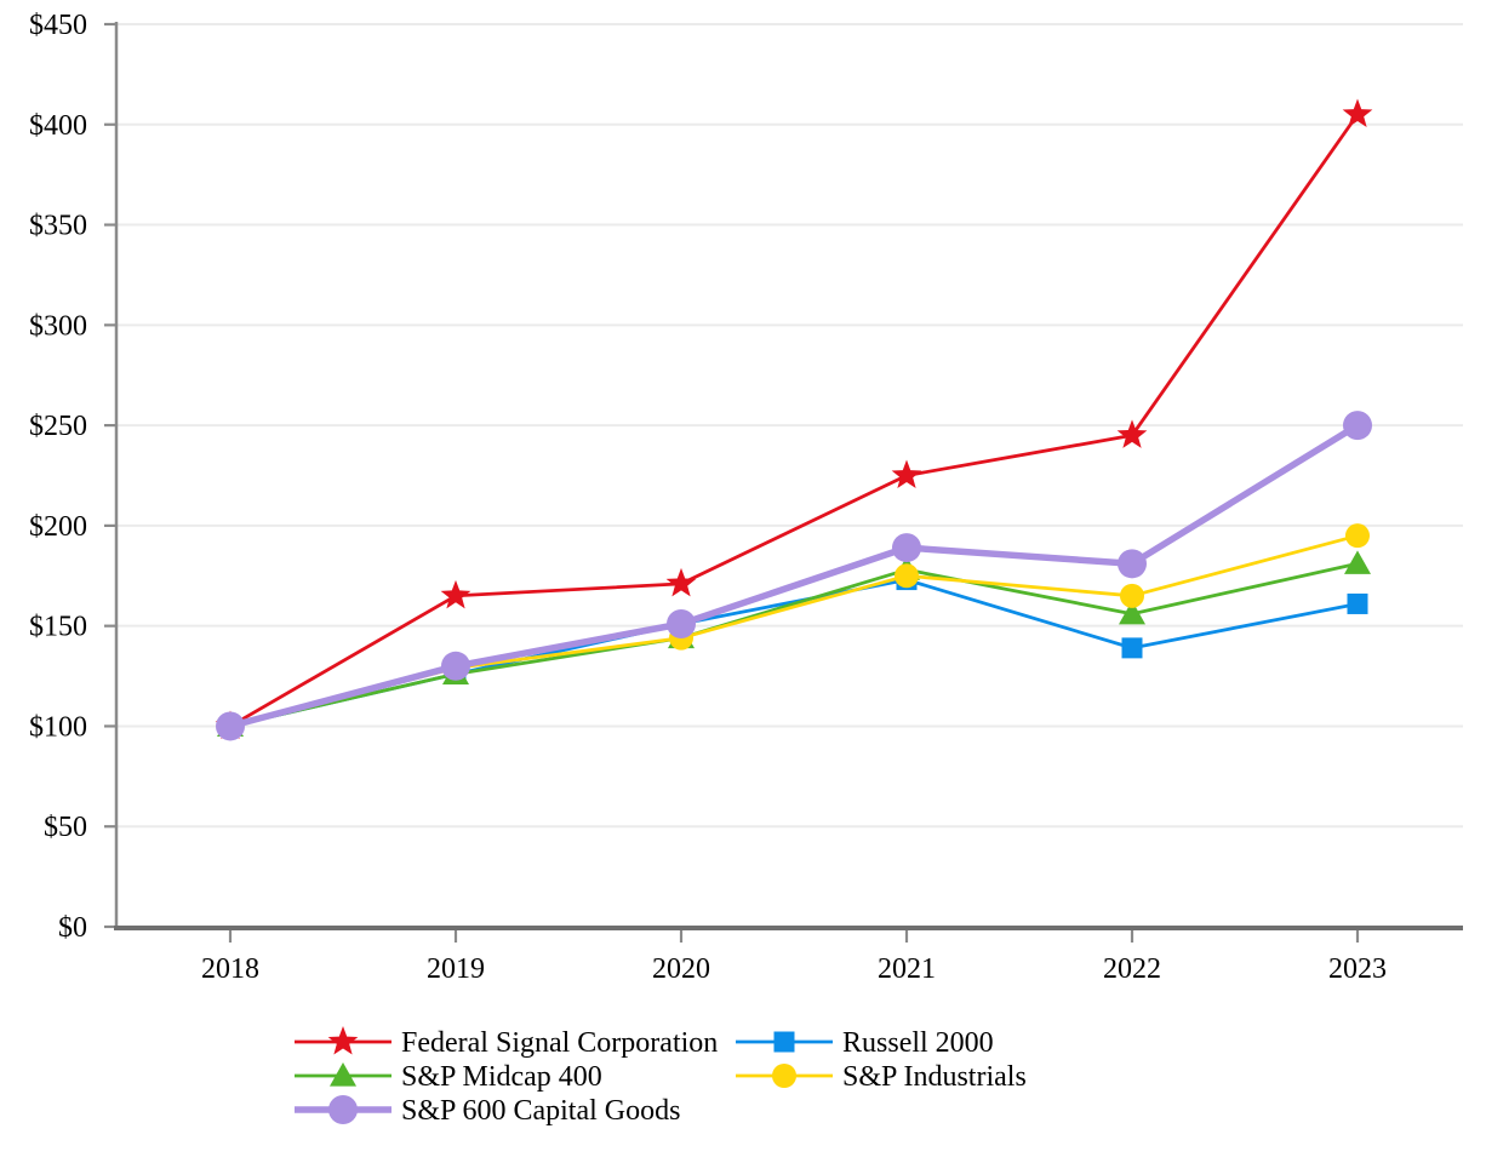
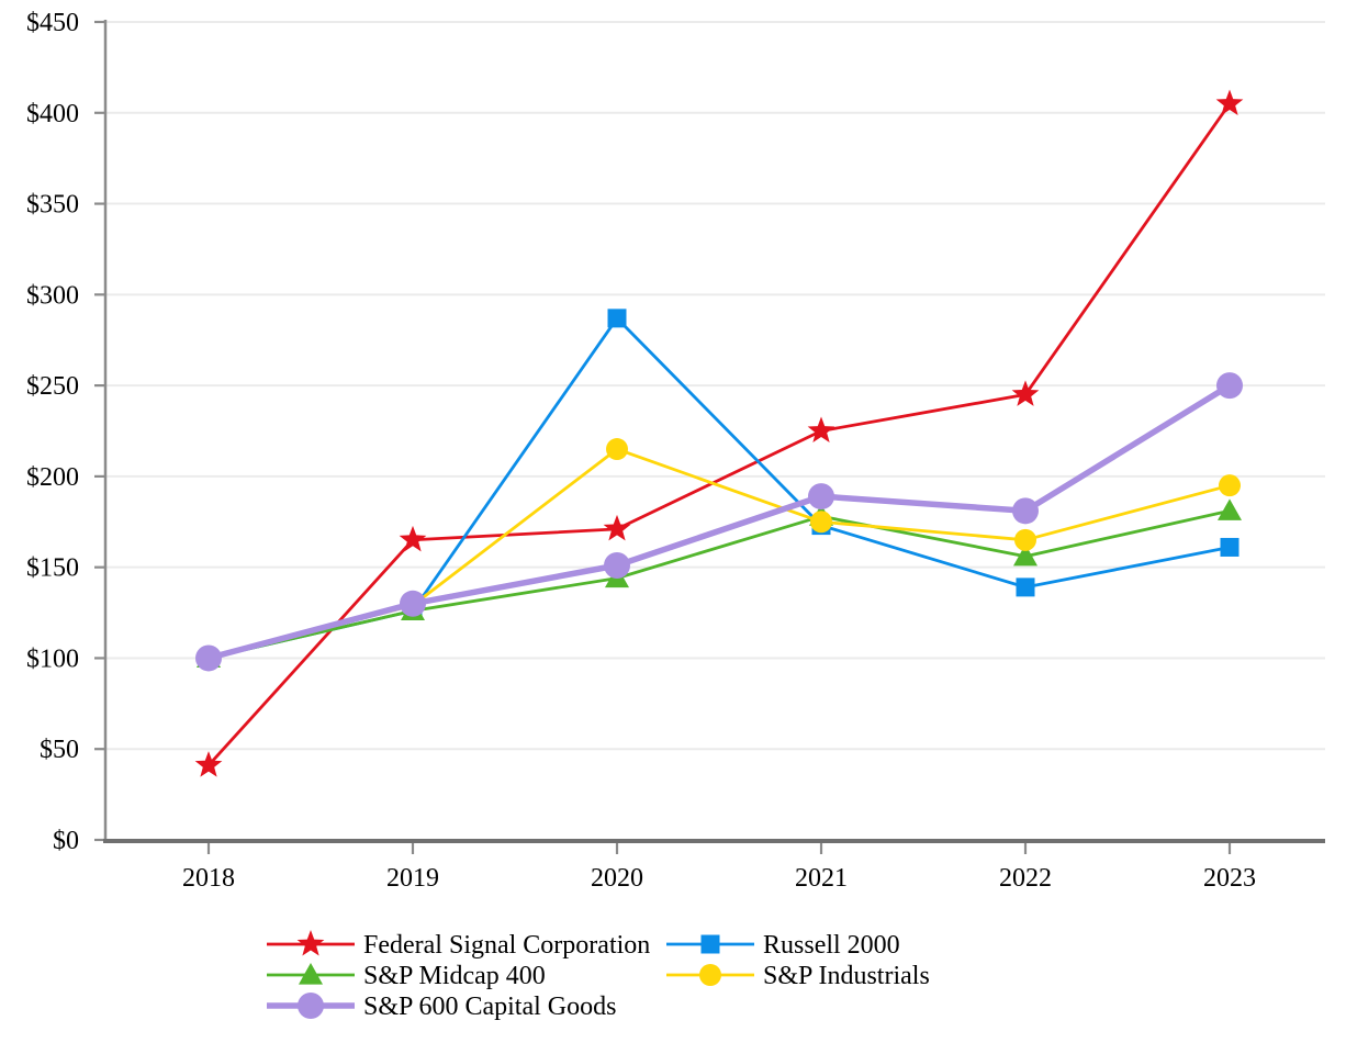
Federal Signal Corporation/2018: $100 -> $41
Russell 2000/2020: $151 -> $287
S&P Industrials/2020: $144 -> $215
